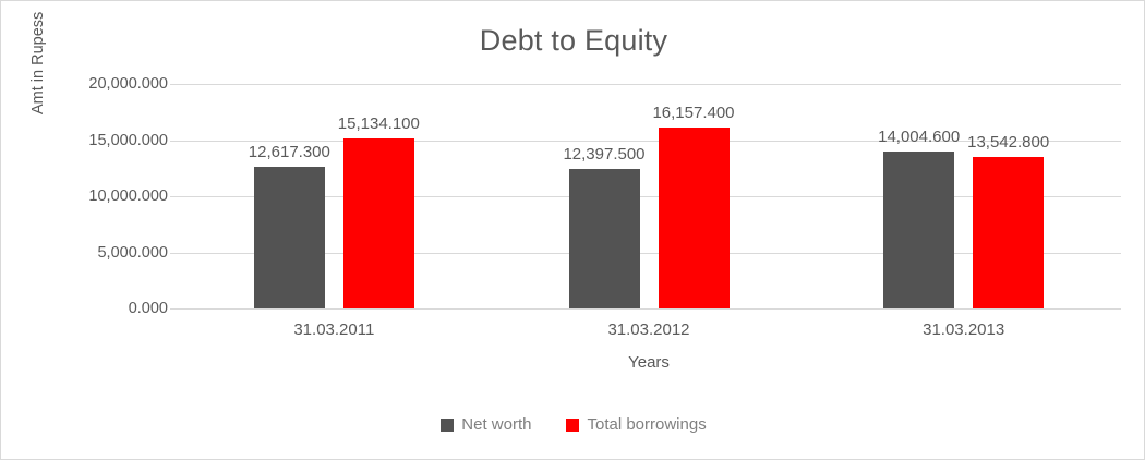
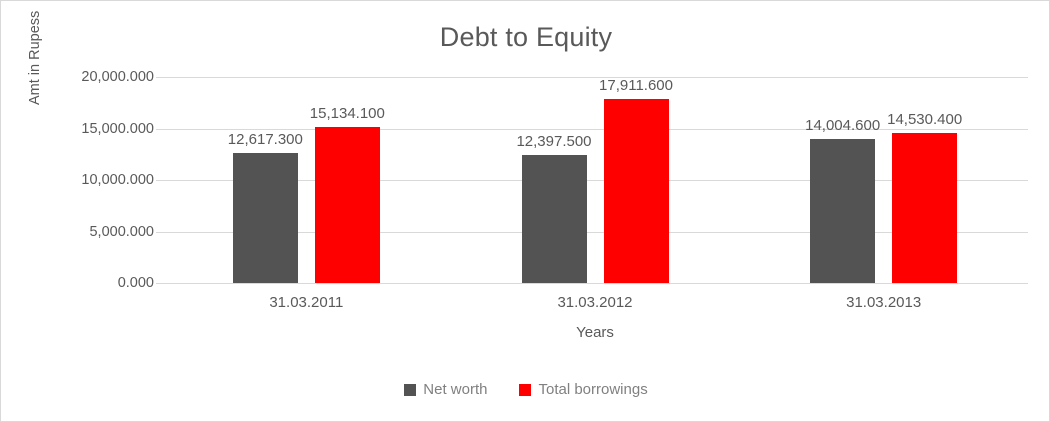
Total borrowings/31.03.2012: 16,157.400 -> 17,911.600
Total borrowings/31.03.2013: 13,542.800 -> 14,530.400
